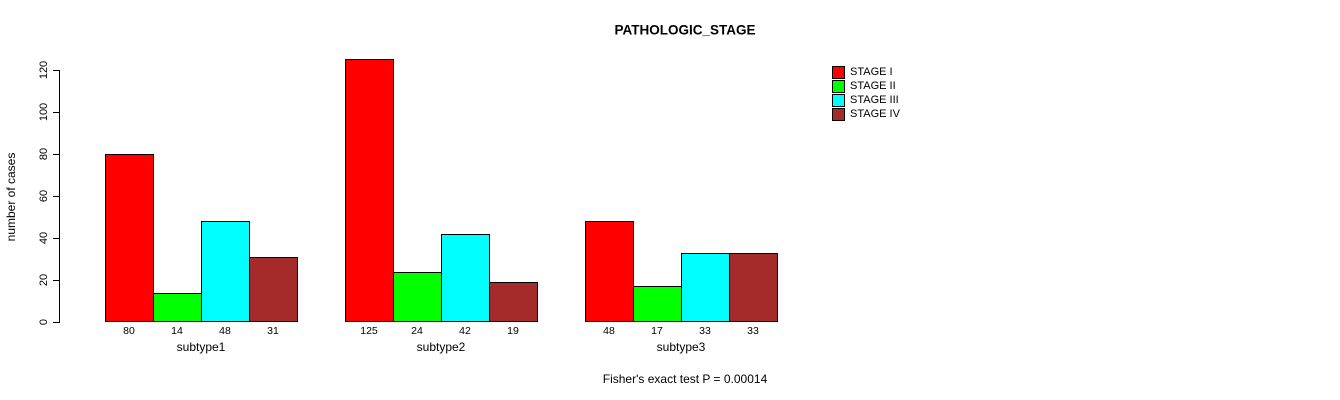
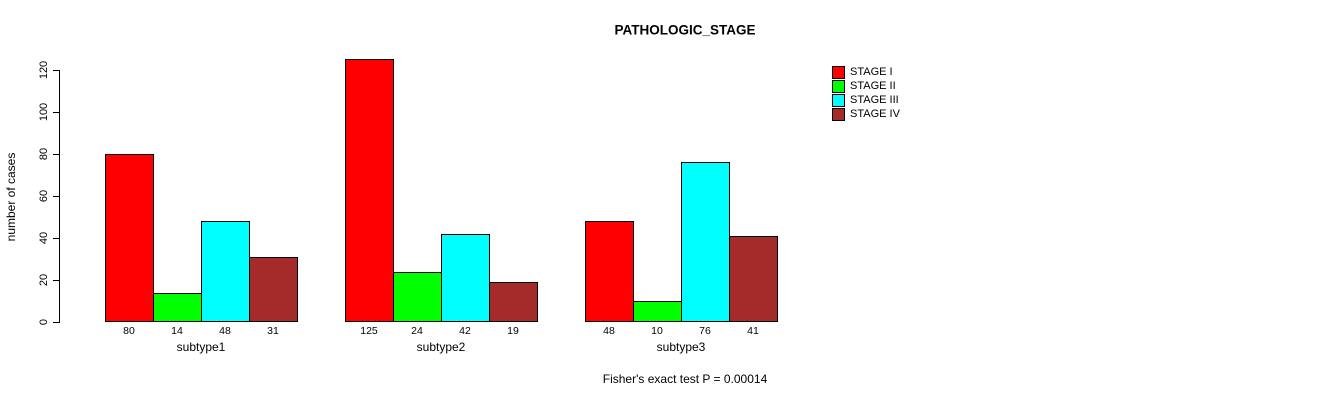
STAGE II/subtype3: 17 -> 10
STAGE III/subtype3: 33 -> 76
STAGE IV/subtype3: 33 -> 41
